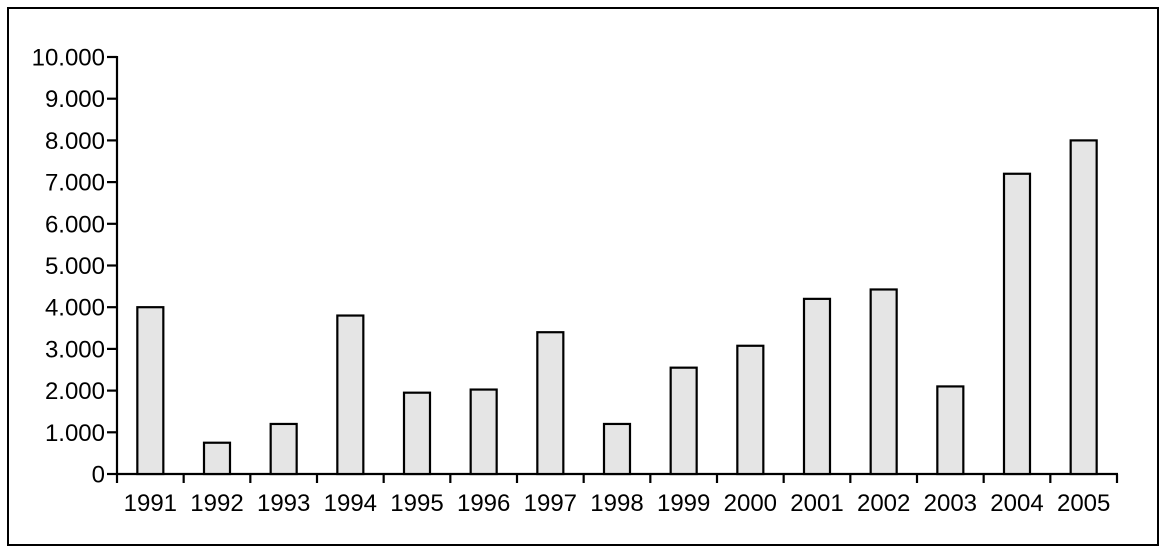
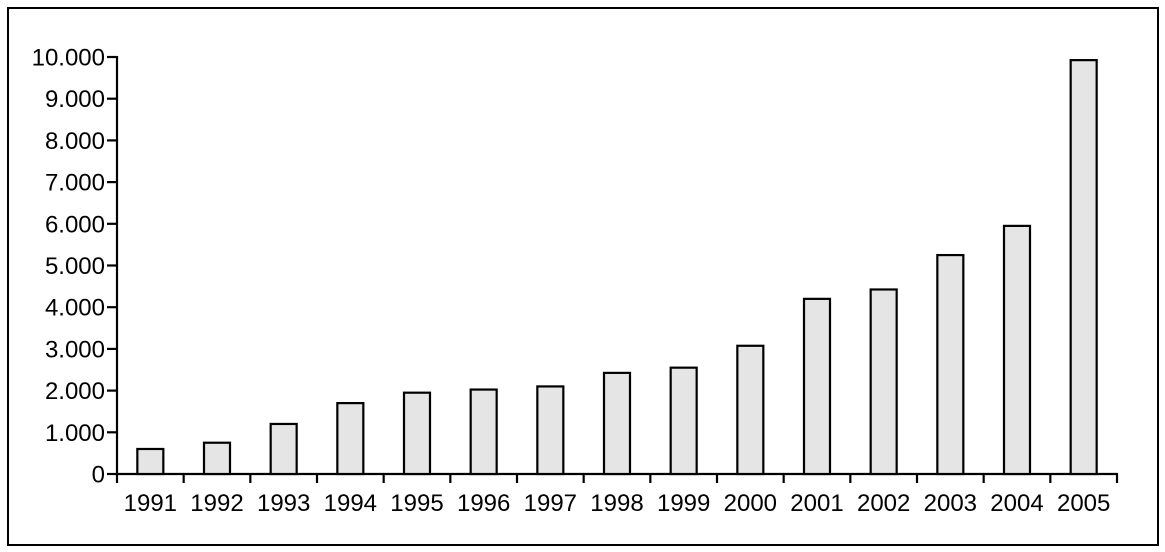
1991: 4000 -> 600
1994: 3800 -> 1700
1997: 3400 -> 2100
1998: 1200 -> 2400
2003: 2100 -> 5200
2004: 7200 -> 6000
2005: 8000 -> 9900
